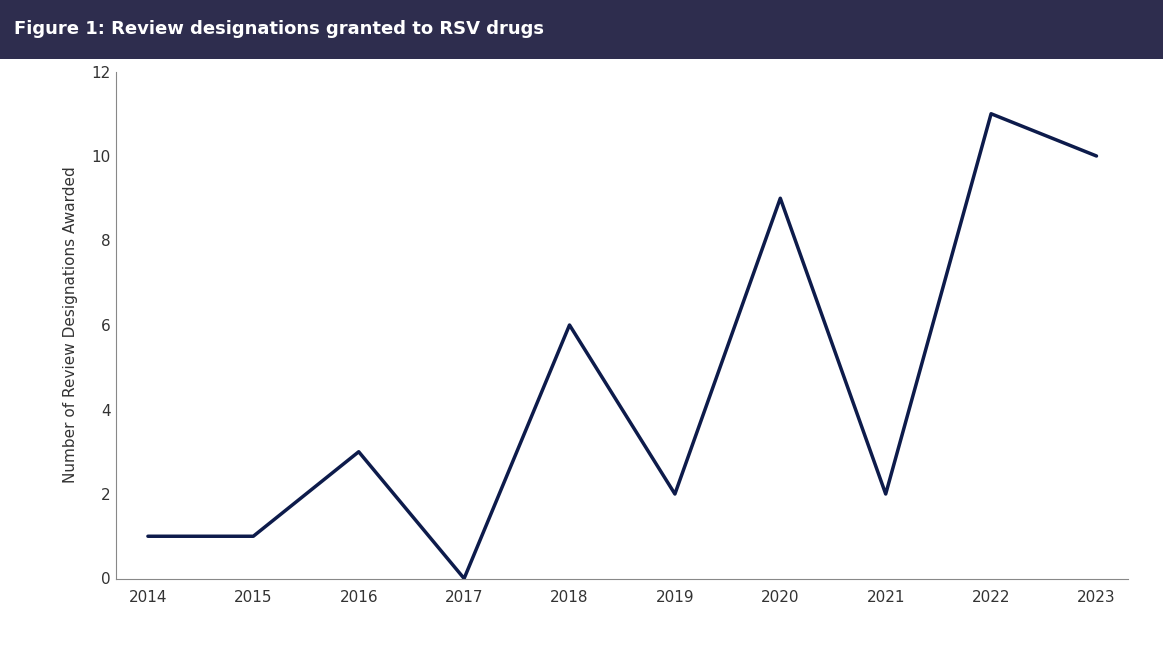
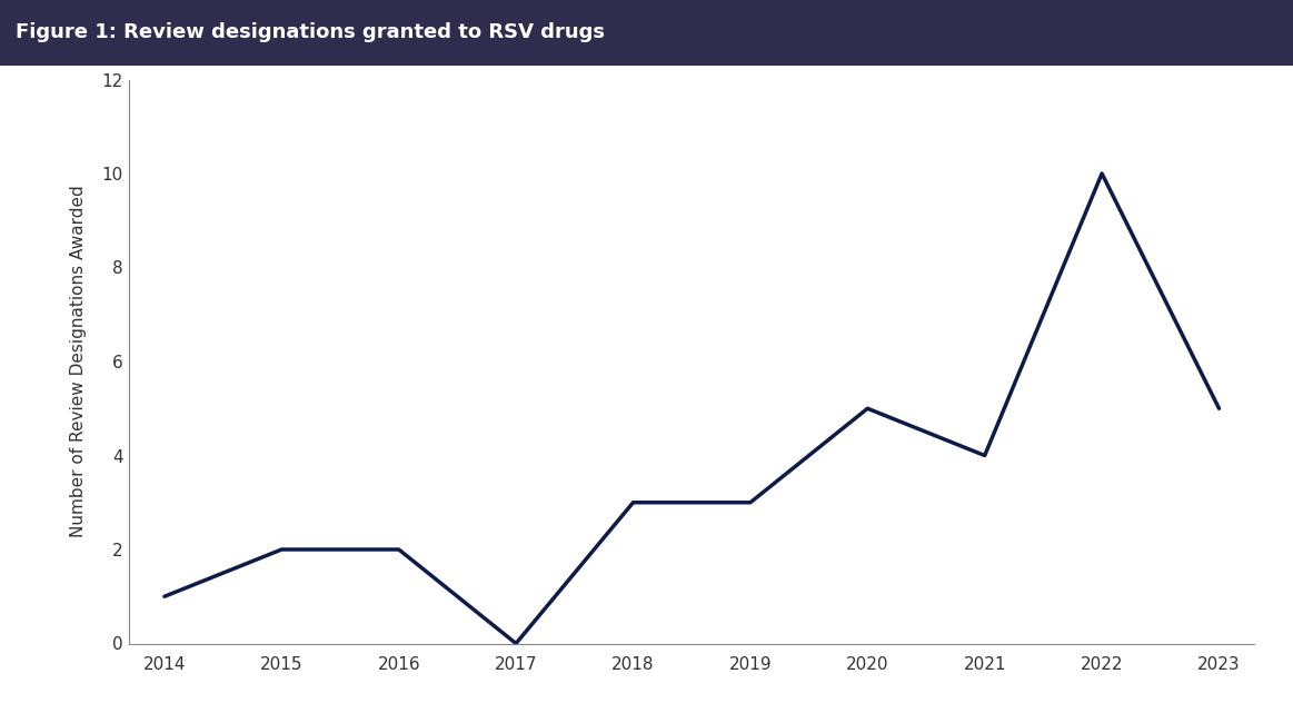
2015: 1 -> 2
2016: 3 -> 2
2018: 6 -> 3
2019: 2 -> 3
2020: 9 -> 5
2021: 2 -> 4
2022: 11 -> 10
2023: 10 -> 5
